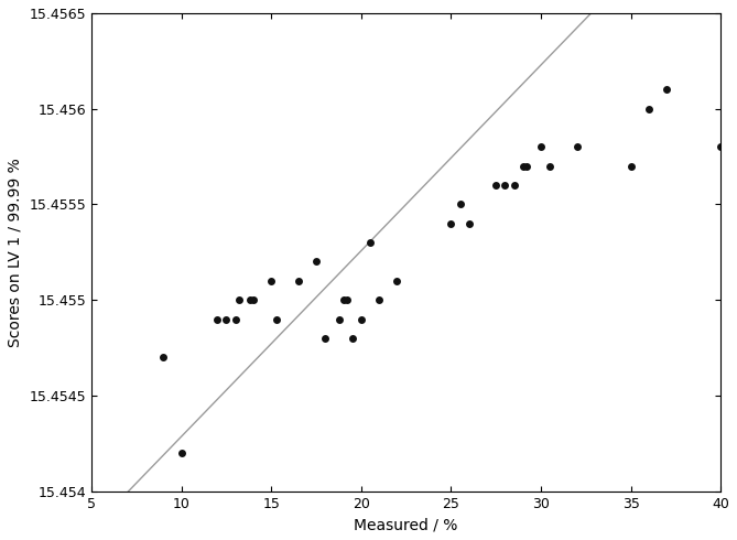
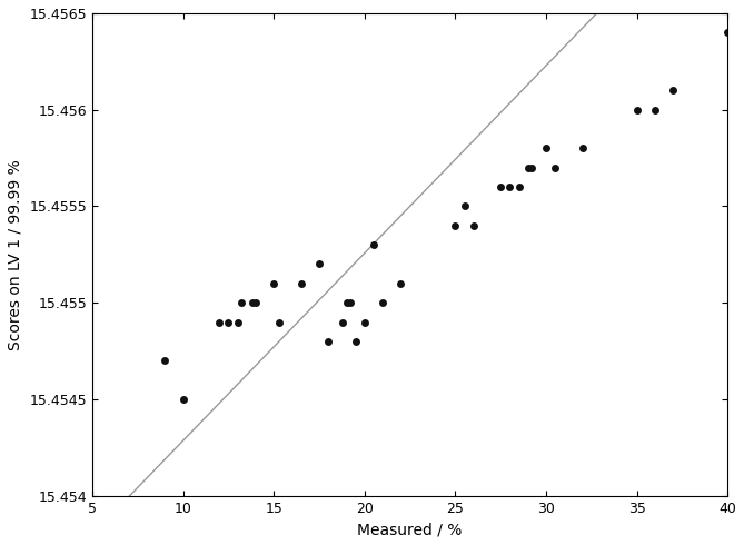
10: 15.4542 -> 15.4545
35: 15.4557 -> 15.4560
40: 15.4558 -> 15.4564
